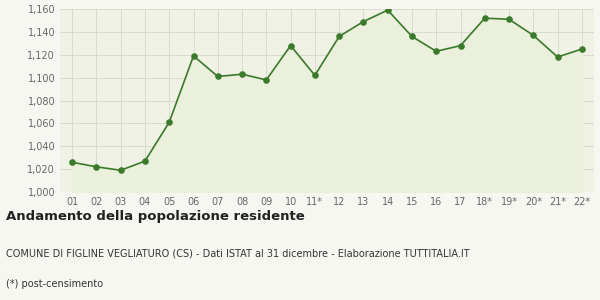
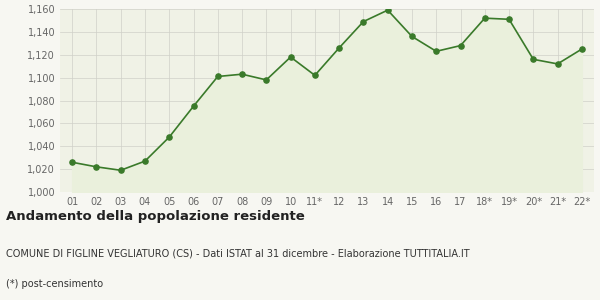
05: 1,061 -> 1,048
06: 1,119 -> 1,075
10: 1,128 -> 1,118
12: 1,136 -> 1,126
20*: 1,137 -> 1,116
21*: 1,118 -> 1,112
